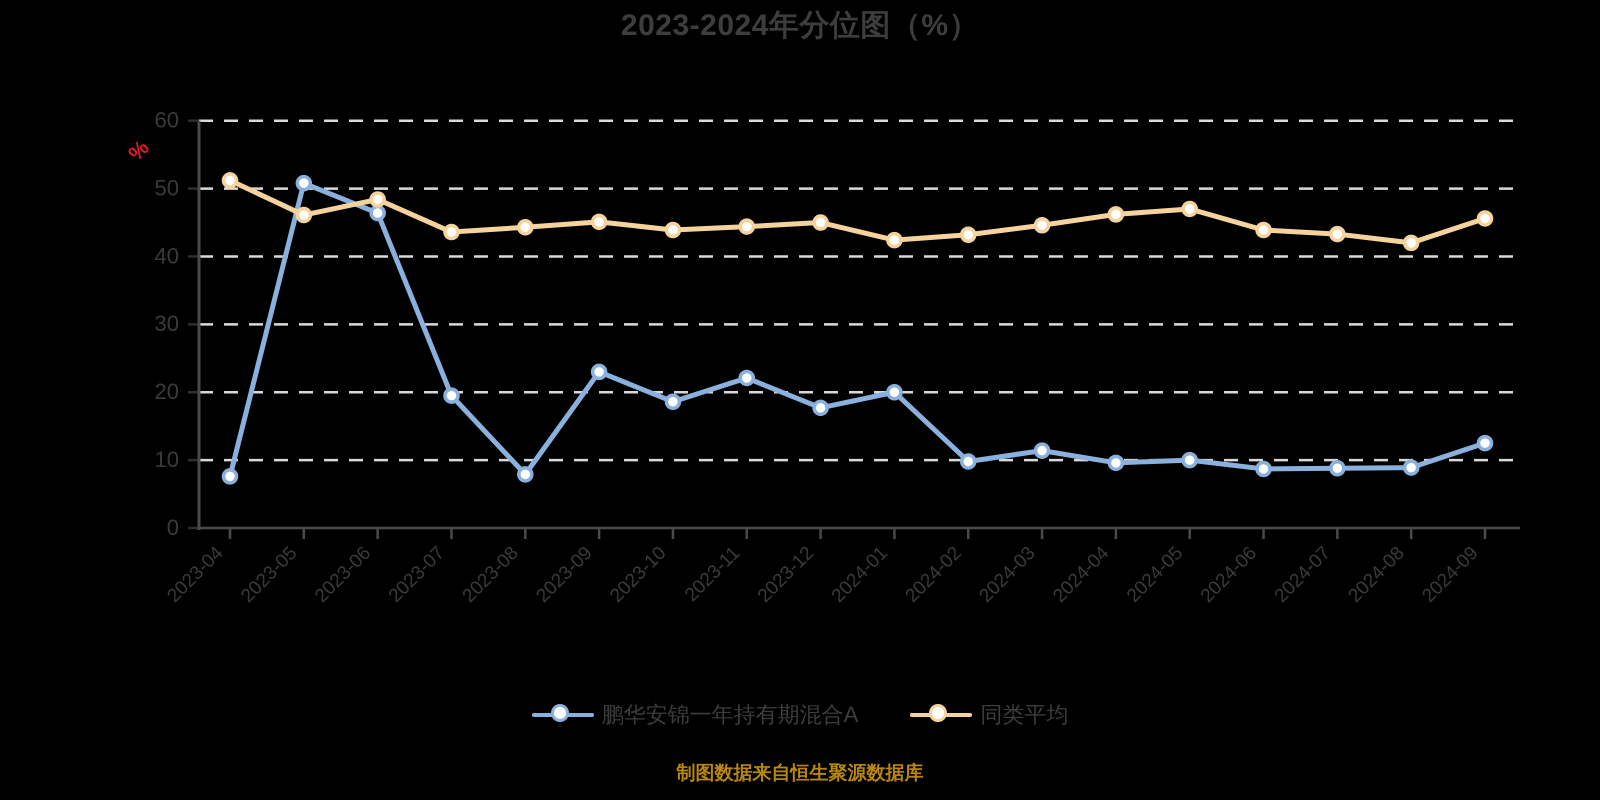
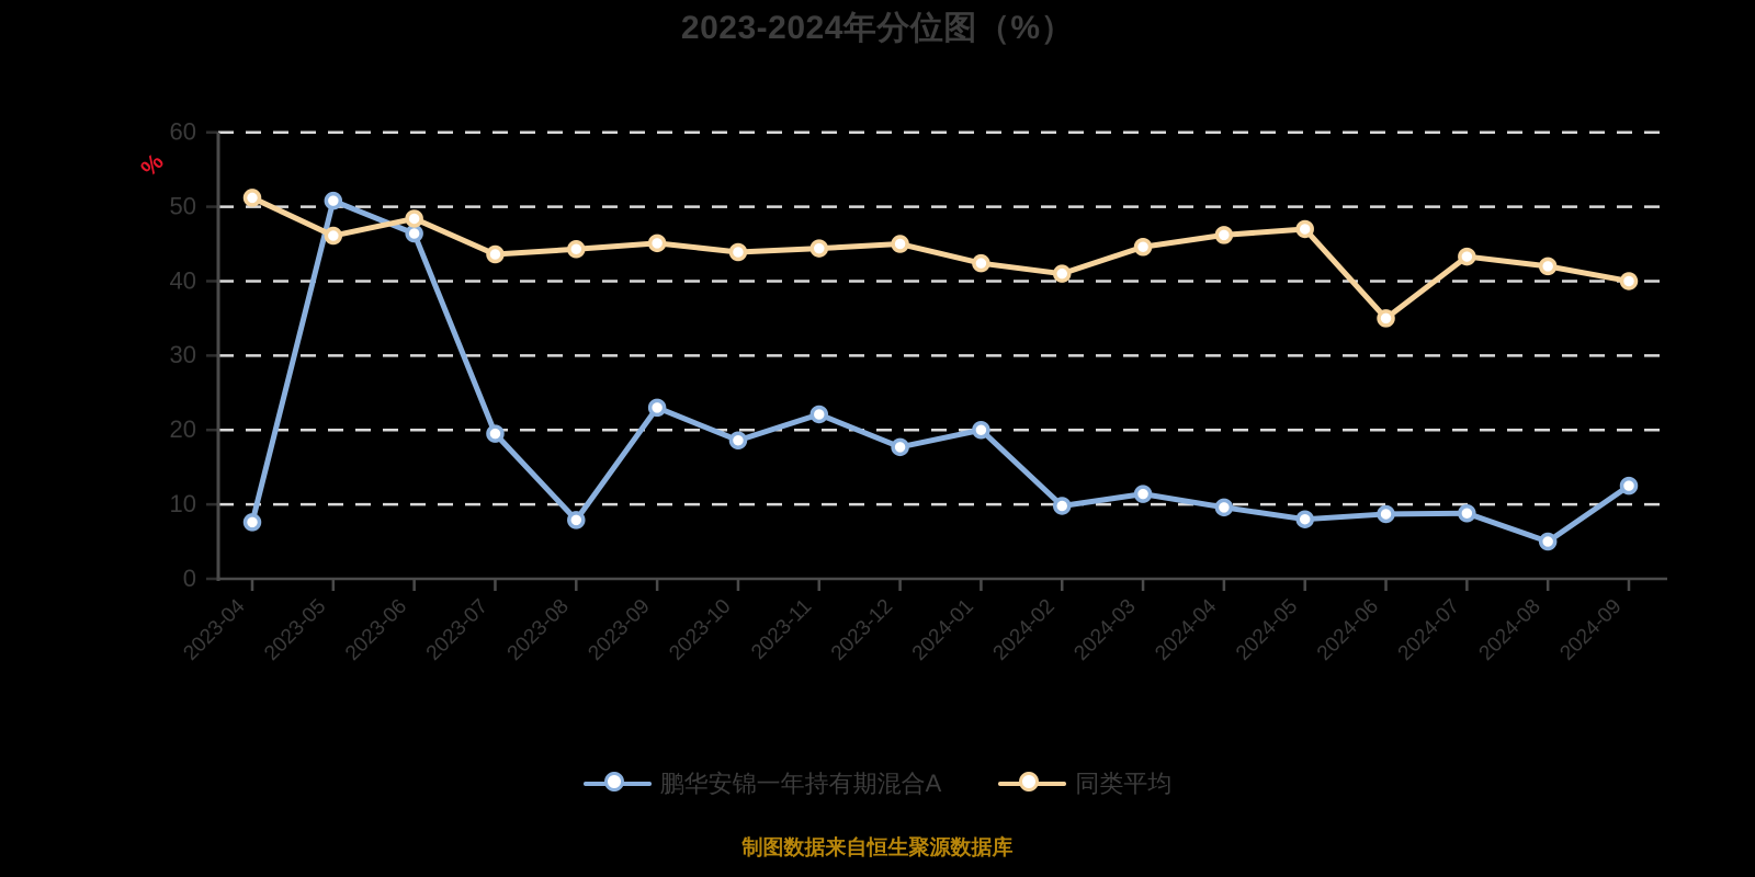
同类平均/2024-02: 43 -> 41
鹏华安锦一年持有期混合A/2024-05: 10 -> 8
同类平均/2024-06: 44 -> 35
鹏华安锦一年持有期混合A/2024-08: 9 -> 5
同类平均/2024-09: 46 -> 40
